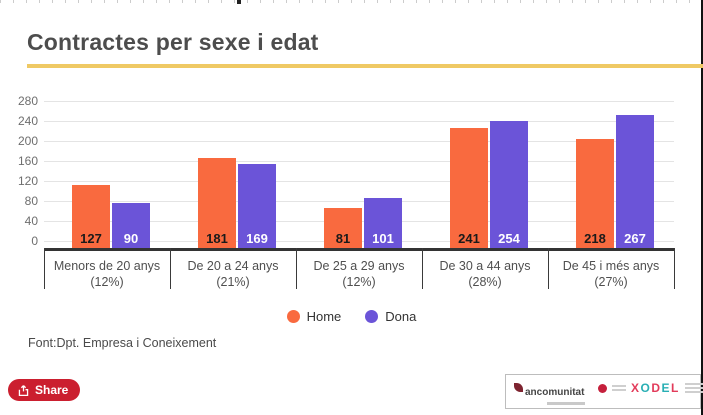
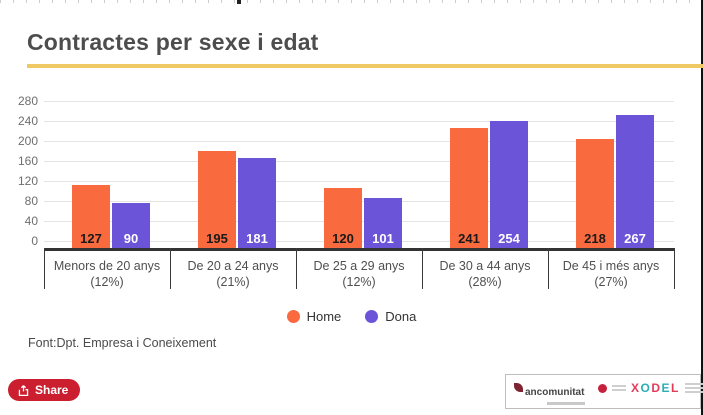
Home/De 20 a 24 anys: 181 -> 195
Dona/De 20 a 24 anys: 169 -> 181
Home/De 25 a 29 anys: 81 -> 120
